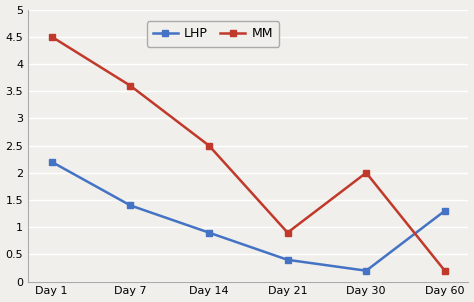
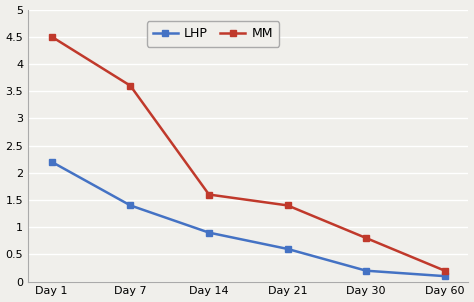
MM/Day 14: 2.5 -> 1.6
LHP/Day 21: 0.4 -> 0.6
MM/Day 21: 0.9 -> 1.4
MM/Day 30: 2.0 -> 0.8
LHP/Day 60: 1.3 -> 0.1
